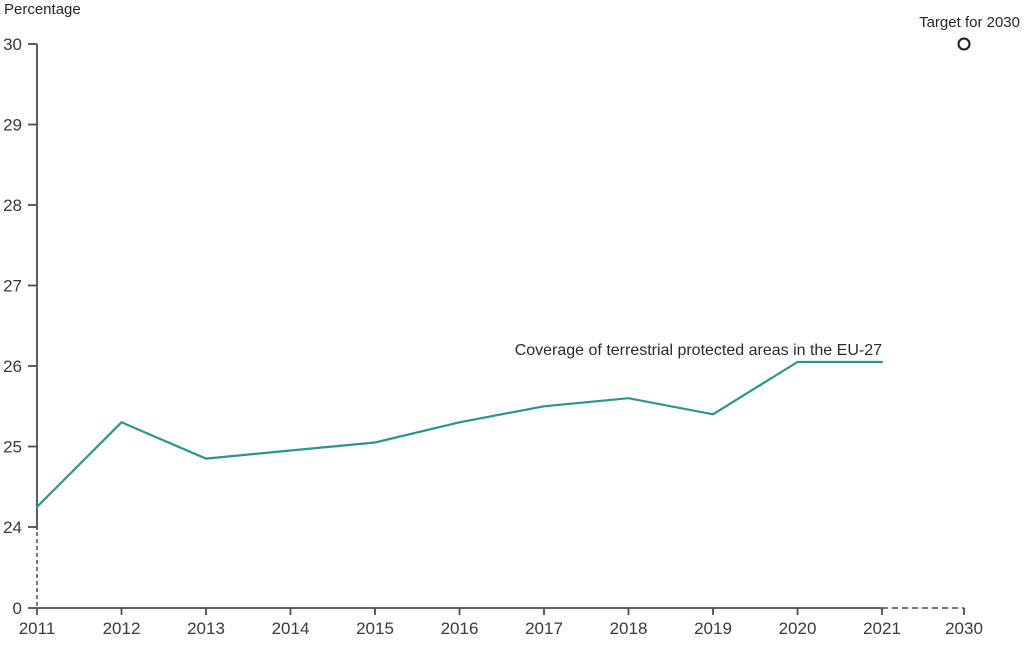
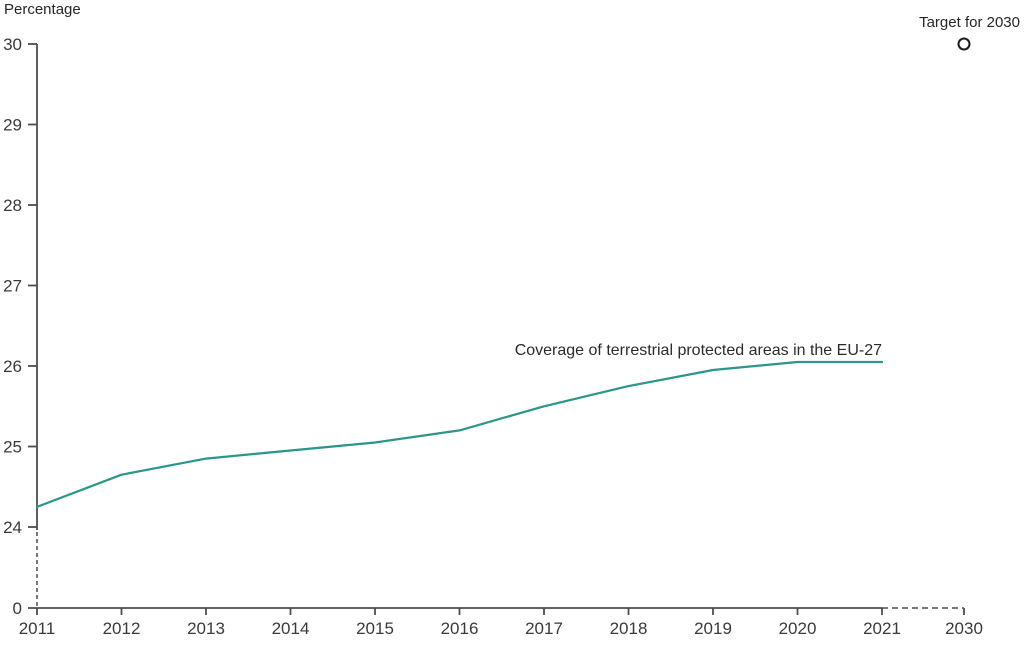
2012: 25.3 -> 24.6
2016: 25.3 -> 25.2
2018: 25.6 -> 25.8
2019: 25.4 -> 25.9
